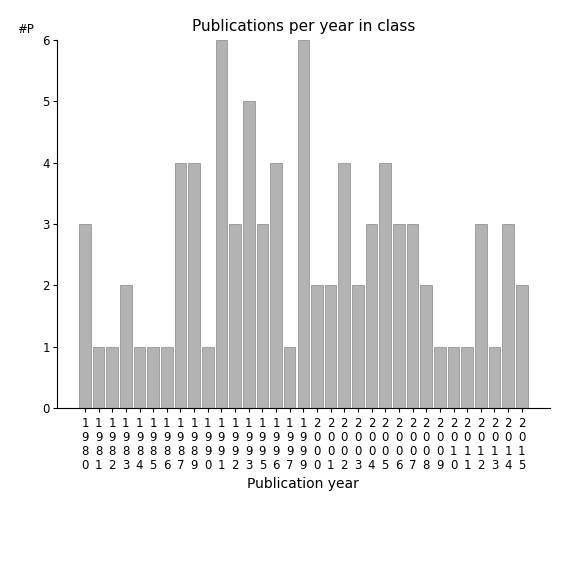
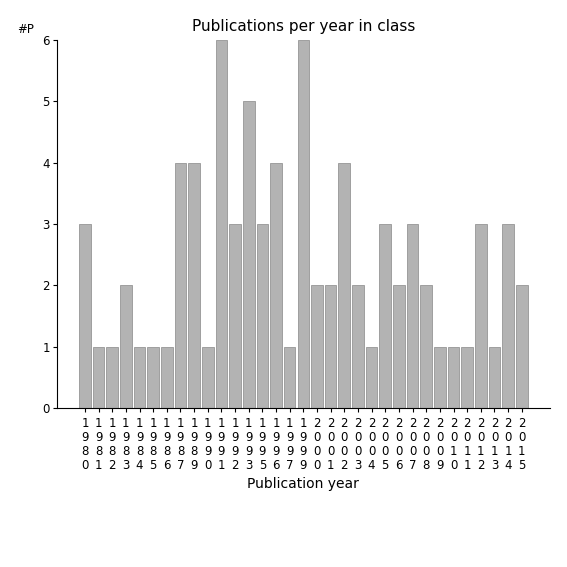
2 0 0 4: 3 -> 1
2 0 0 5: 4 -> 3
2 0 0 6: 3 -> 2
